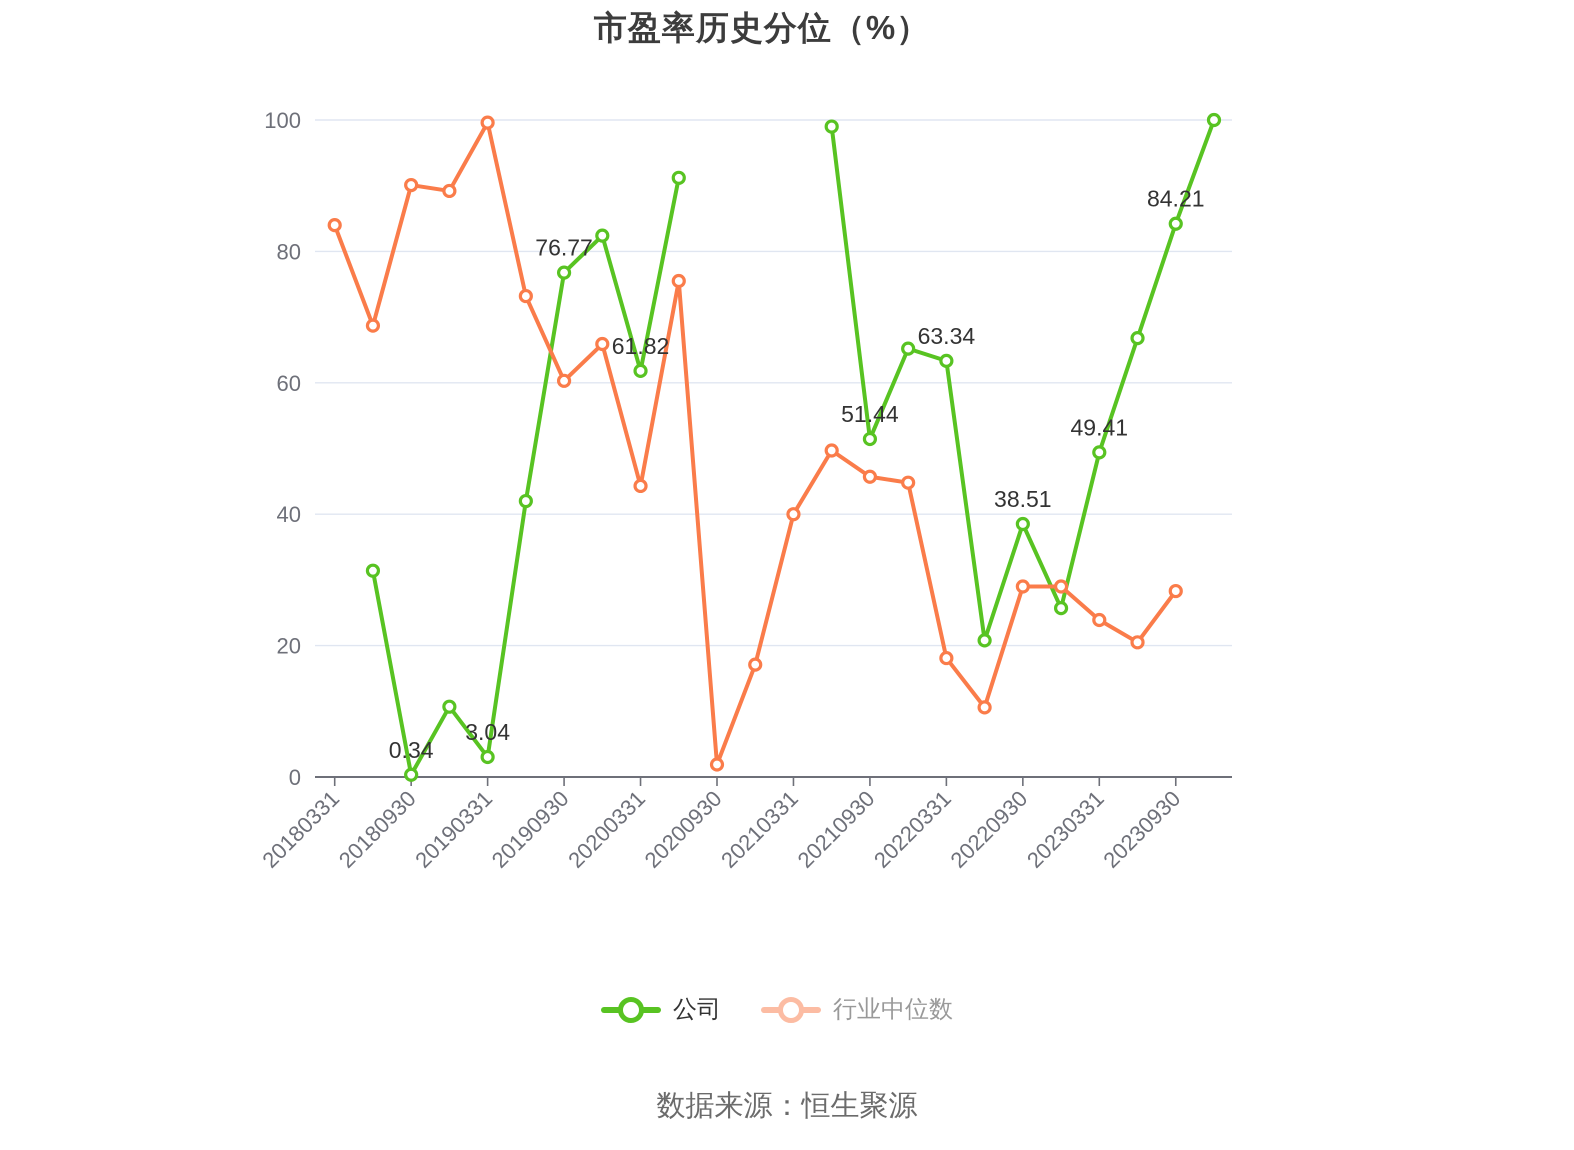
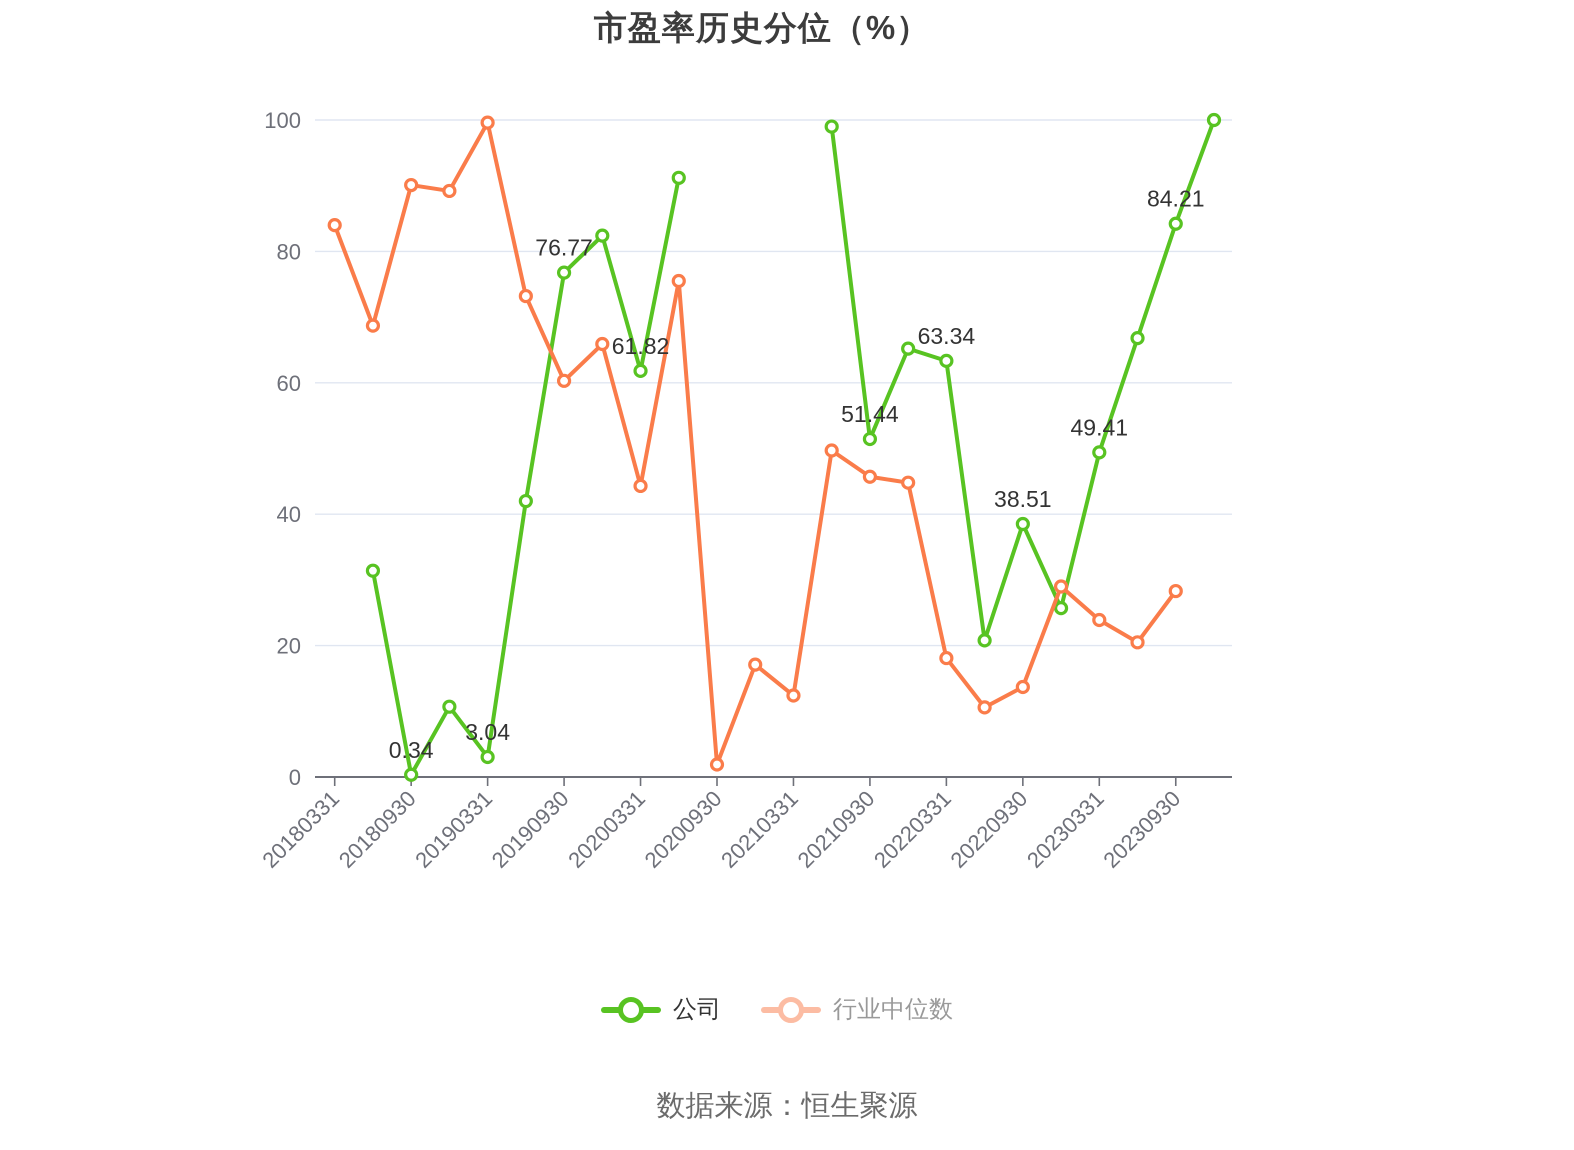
行业中位数/20210331: 40 -> 12
行业中位数/20220930: 29 -> 14
